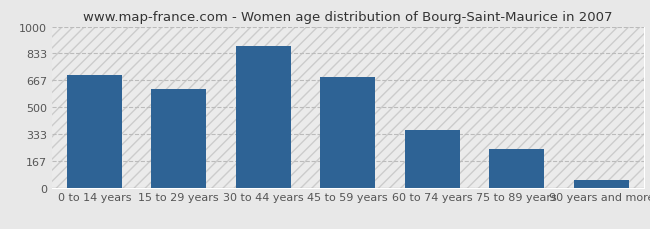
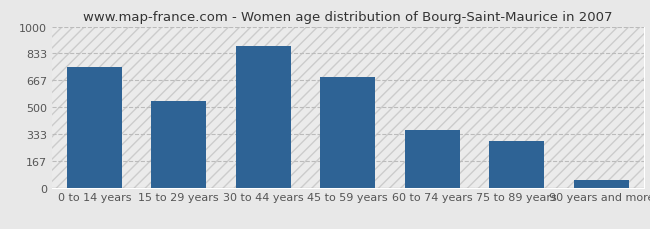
0 to 14 years: 700 -> 750
15 to 29 years: 610 -> 540
75 to 89 years: 240 -> 290
